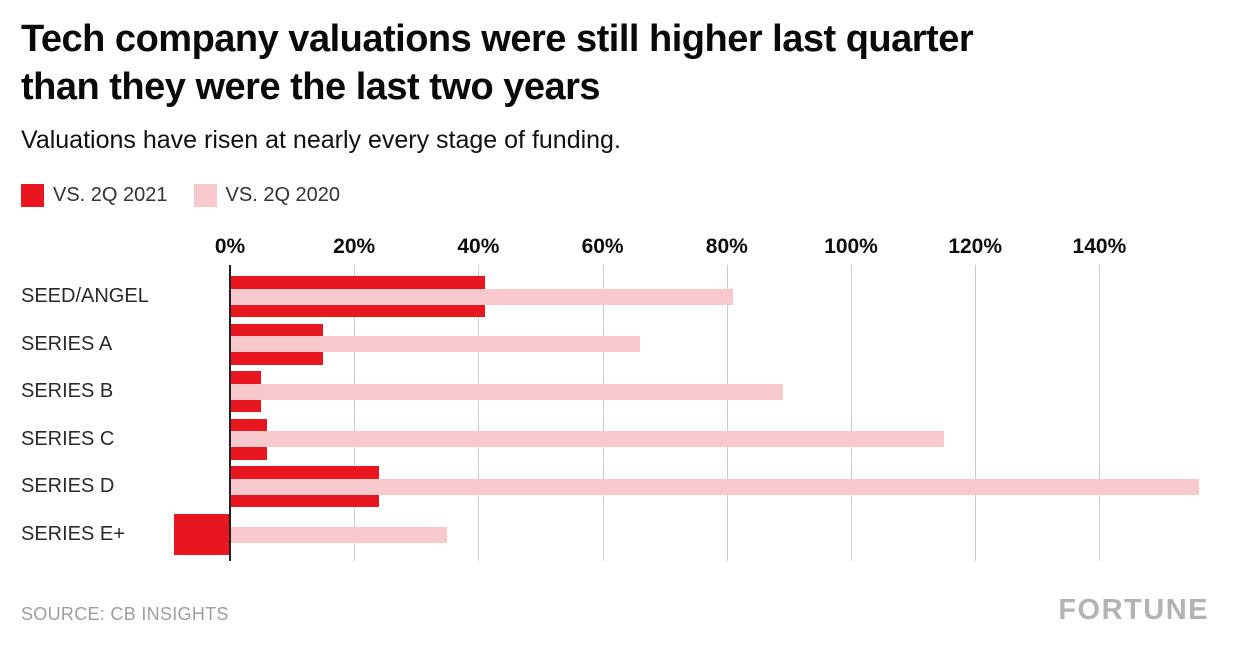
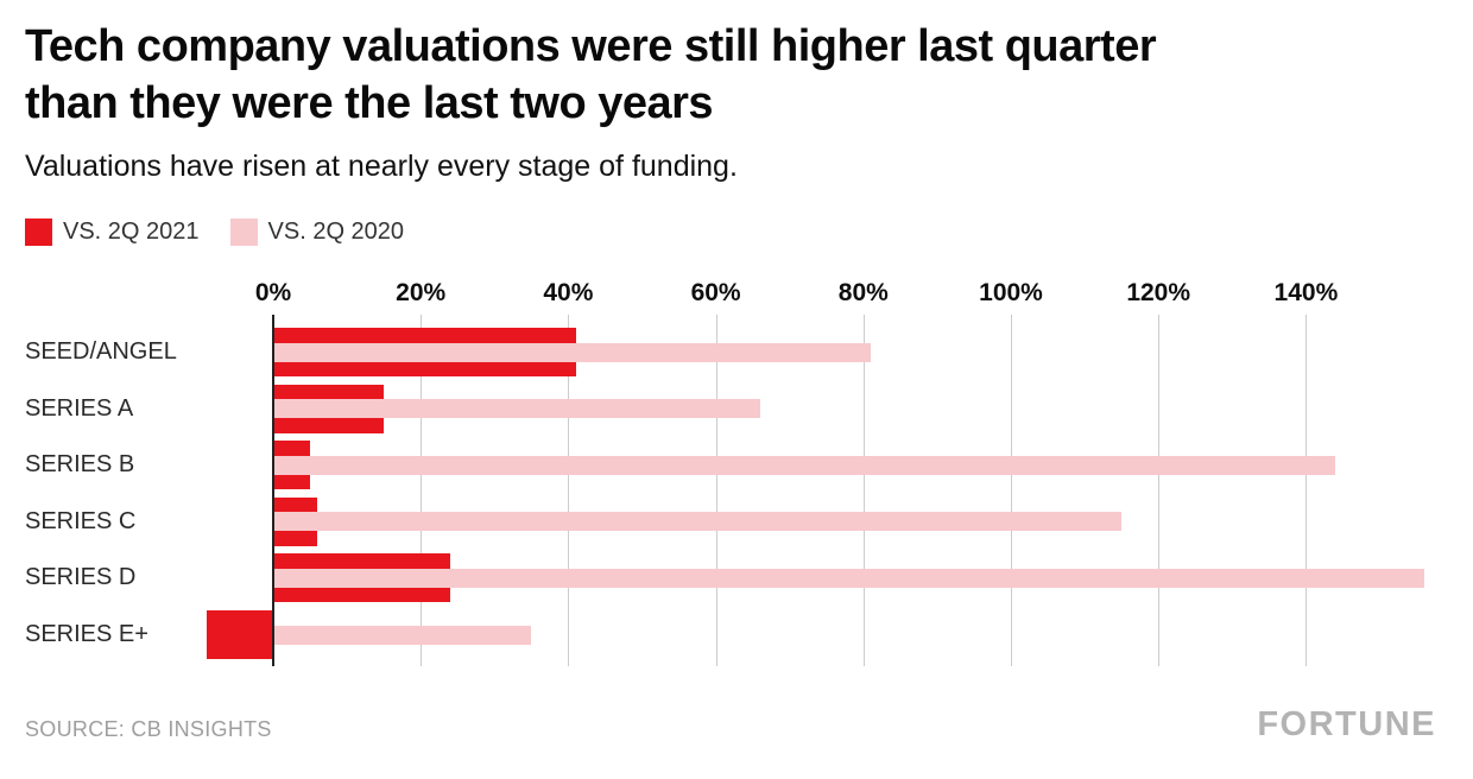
VS. 2Q 2020/SERIES B: 89% -> 144%
